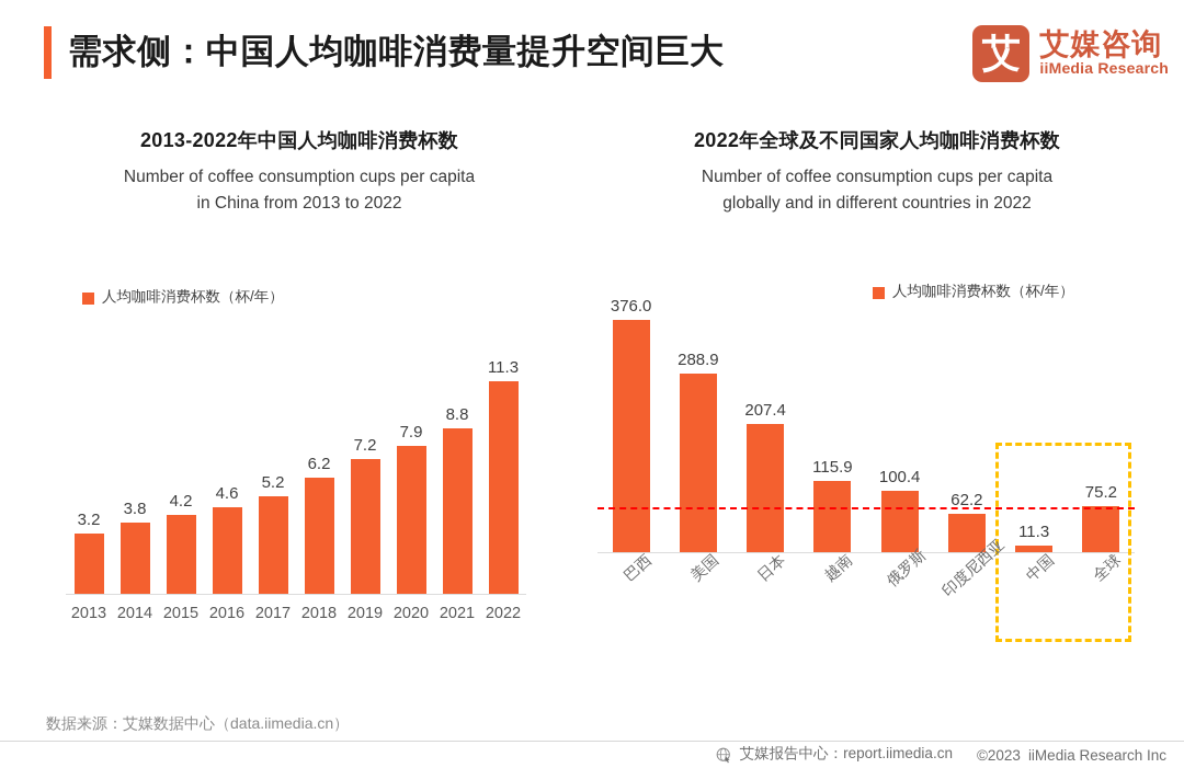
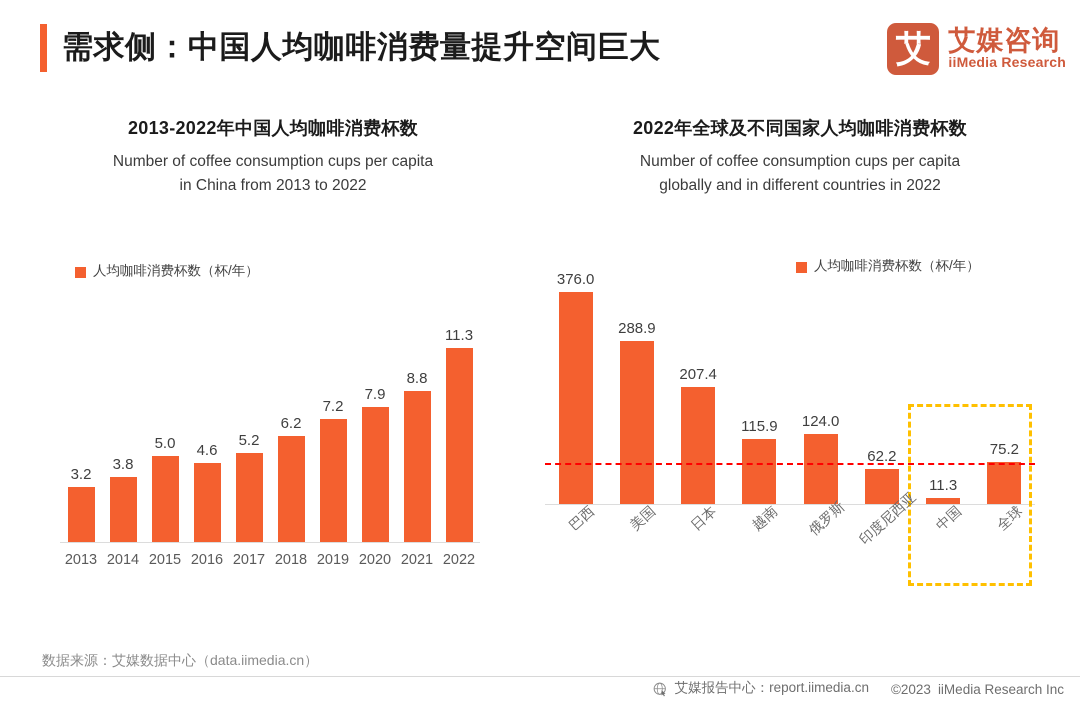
2013-2022年中国人均咖啡消费杯数/2015: 4.2 -> 5.0
2022年全球及不同国家人均咖啡消费杯数/俄罗斯: 100.4 -> 124.0
